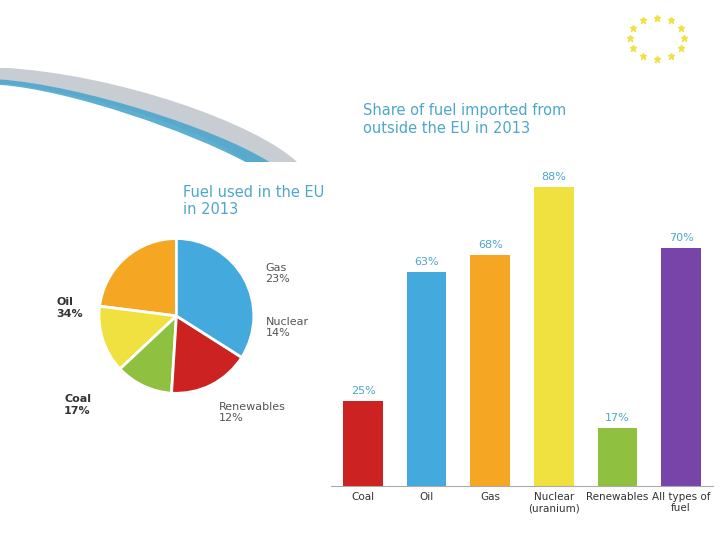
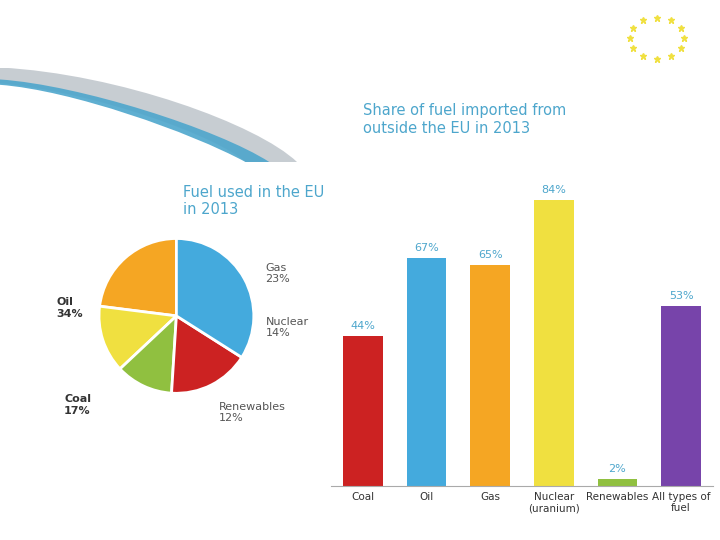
Coal: 25% -> 44%
Oil: 63% -> 67%
Gas: 68% -> 65%
Nuclear (uranium): 88% -> 84%
Renewables: 17% -> 2%
All types of fuel: 70% -> 53%
